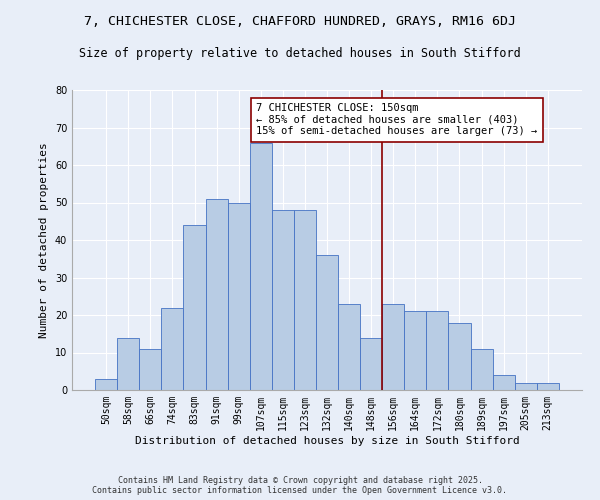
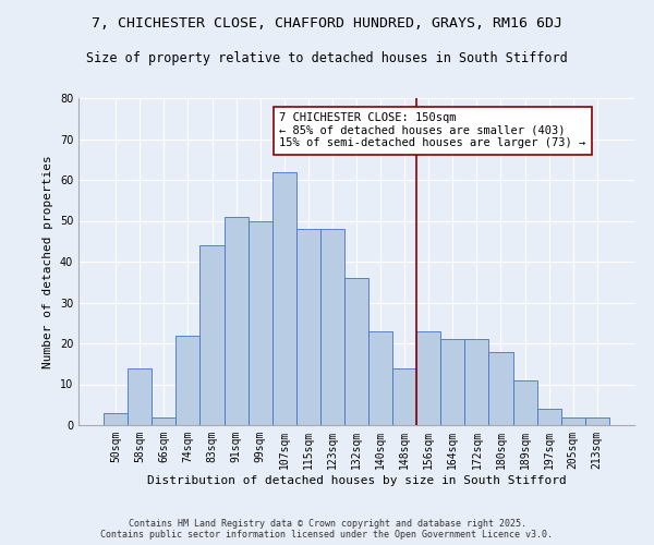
66sqm: 11 -> 2
107sqm: 66 -> 62
